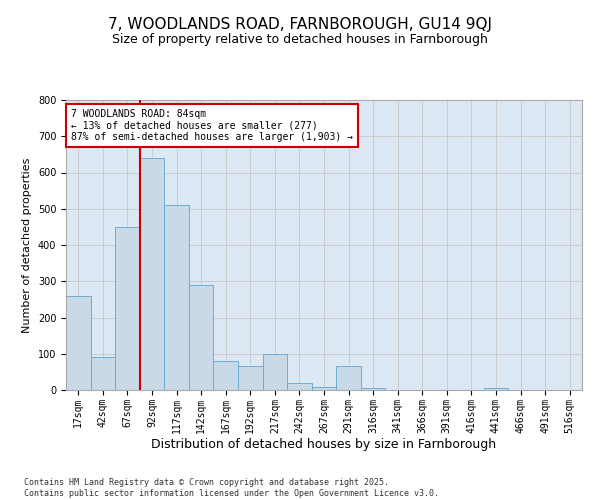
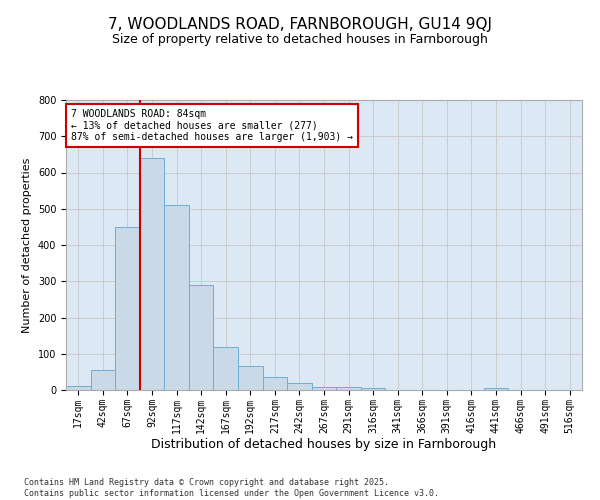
17sqm: 260 -> 10
42sqm: 90 -> 55
167sqm: 80 -> 120
217sqm: 100 -> 35
291sqm: 65 -> 8
